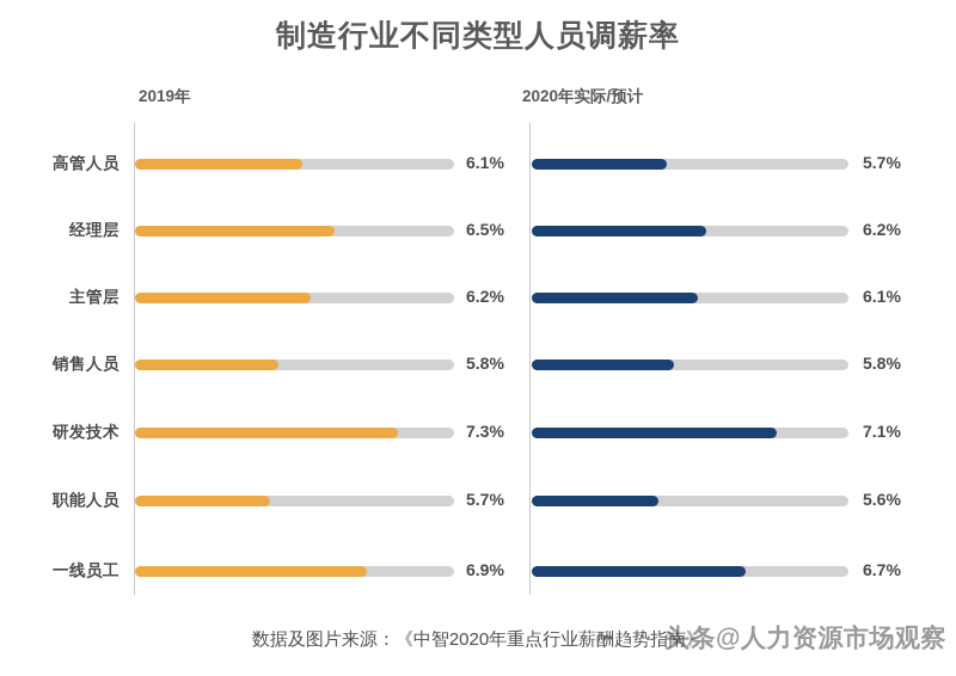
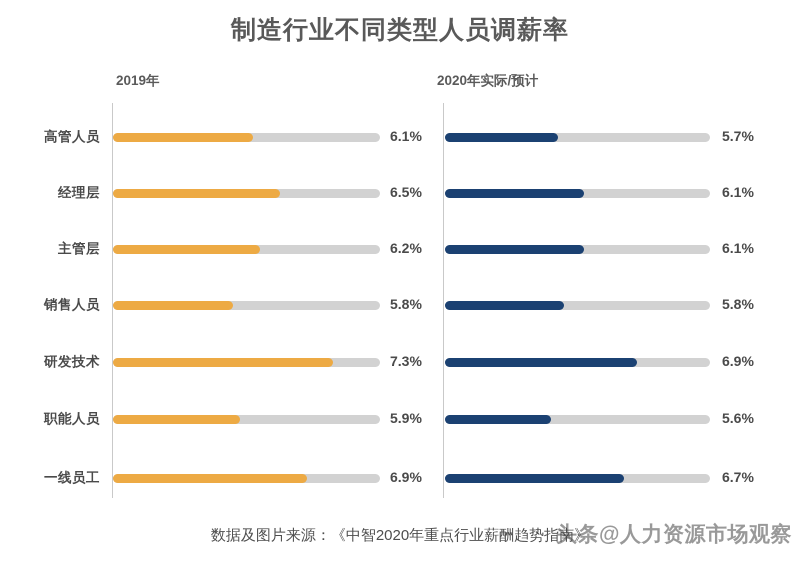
2020年实际/预计/经理层: 6.2% -> 6.1%
2020年实际/预计/研发技术: 7.1% -> 6.9%
2019年/职能人员: 5.7% -> 5.9%
